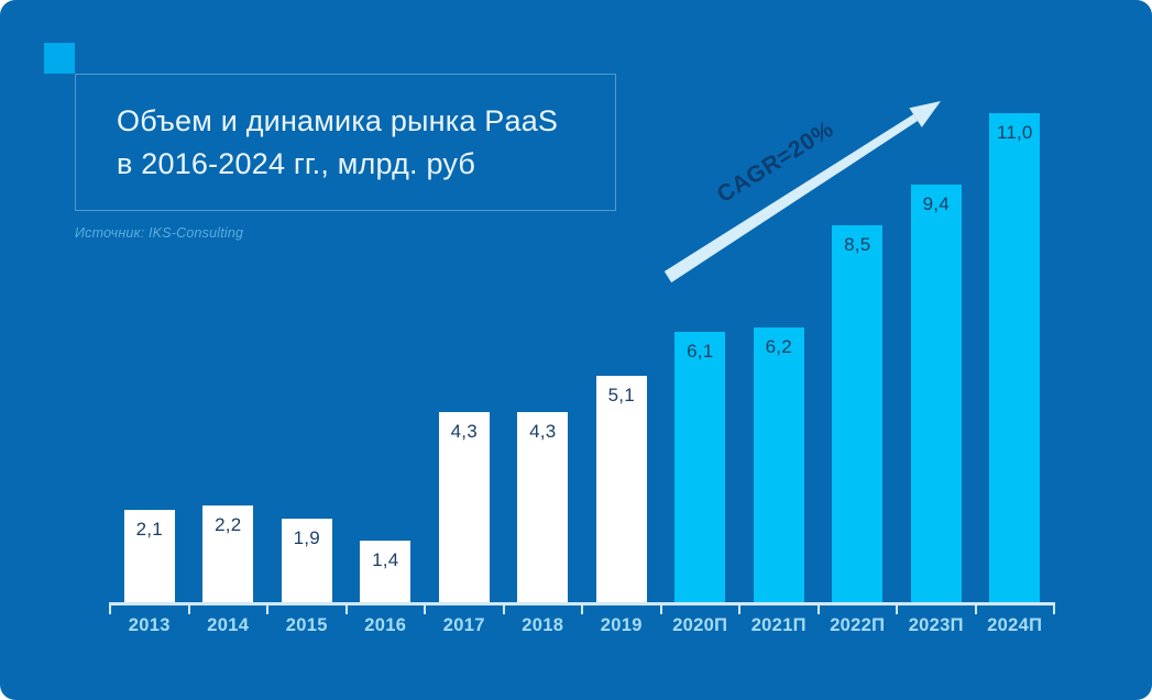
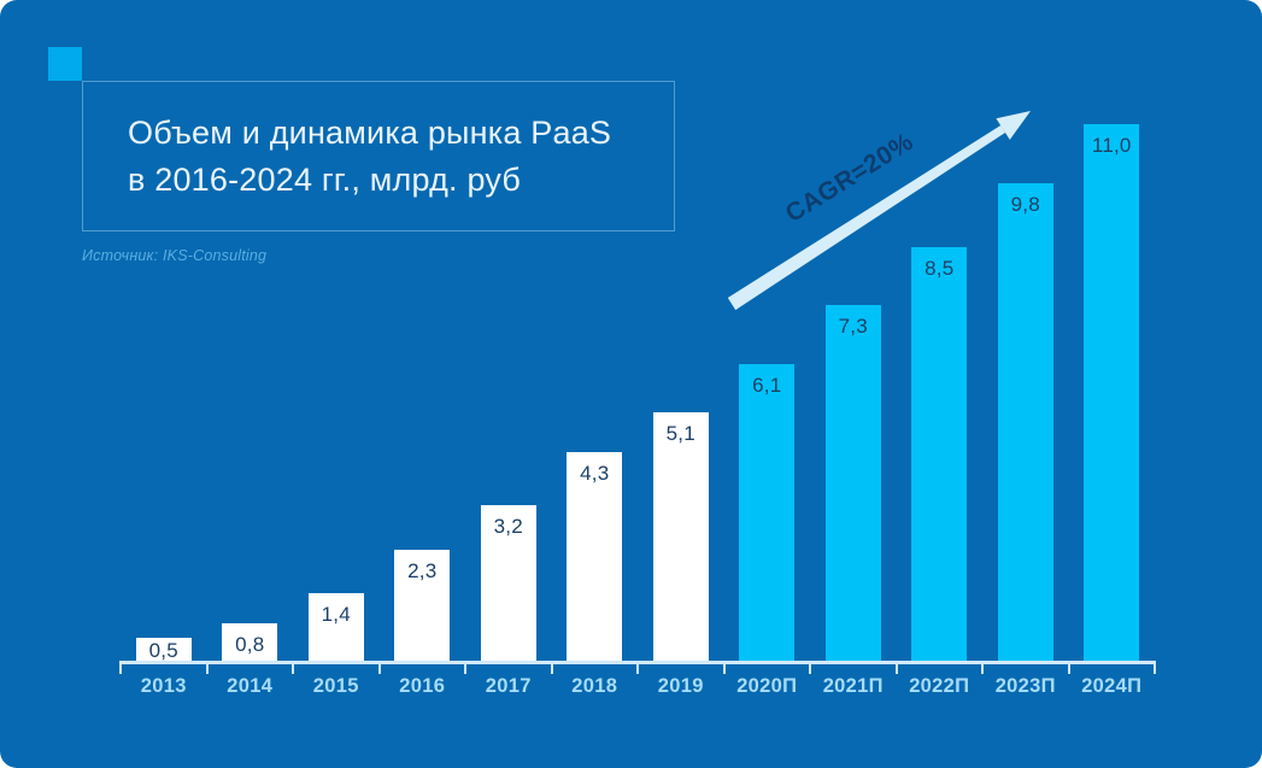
2013: 2,1 -> 0,5
2014: 2,2 -> 0,8
2015: 1,9 -> 1,4
2016: 1,4 -> 2,3
2017: 4,3 -> 3,2
2021П: 6,2 -> 7,3
2023П: 9,4 -> 9,8
